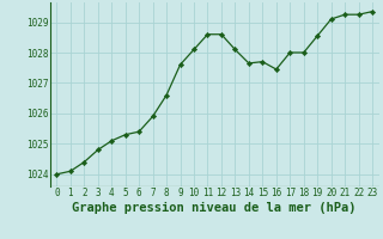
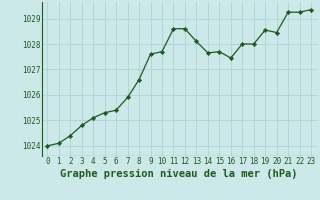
10: 1028.10 -> 1027.70
20: 1029.10 -> 1028.45
